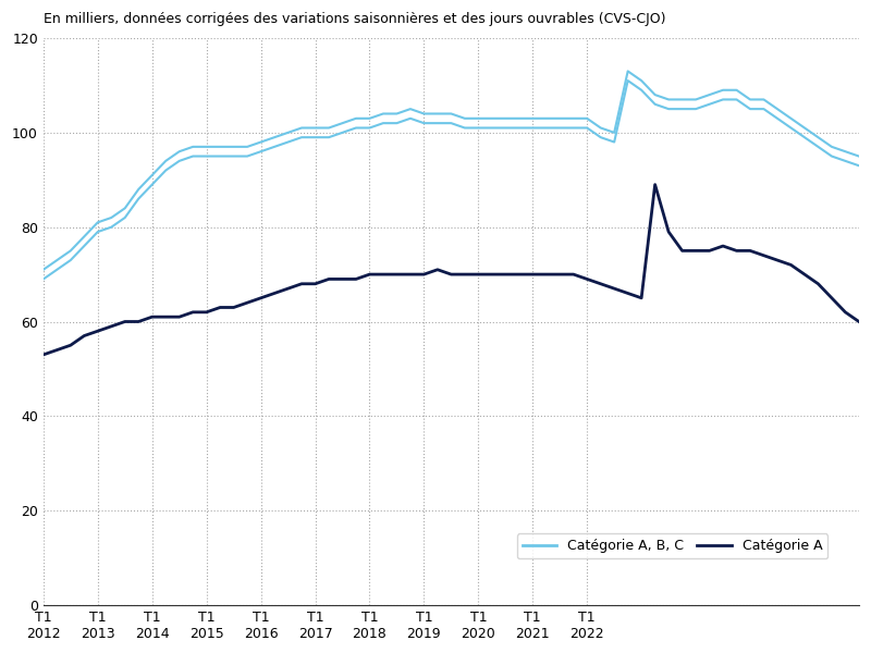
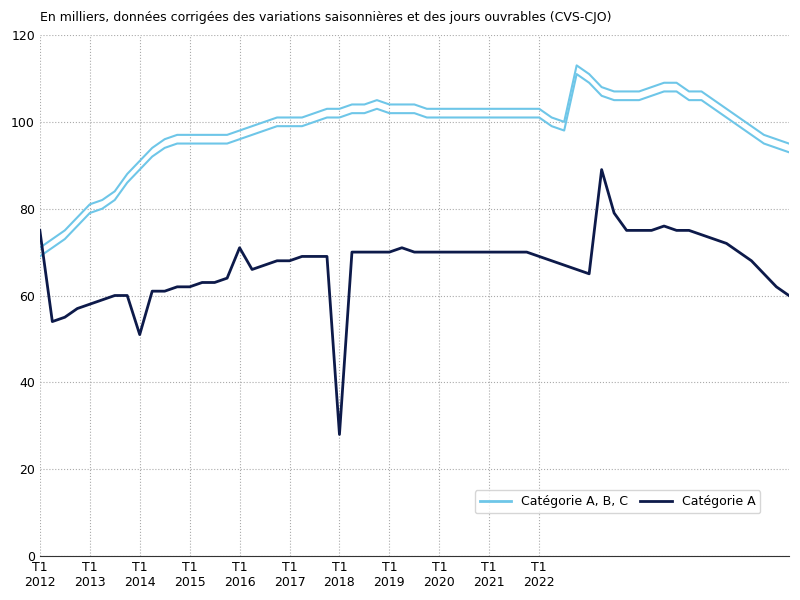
Catégorie A/T1 2012: 53 -> 75
Catégorie A/T1 2014: 61 -> 51
Catégorie A/T1 2016: 65 -> 71
Catégorie A/T1 2018: 70 -> 28
